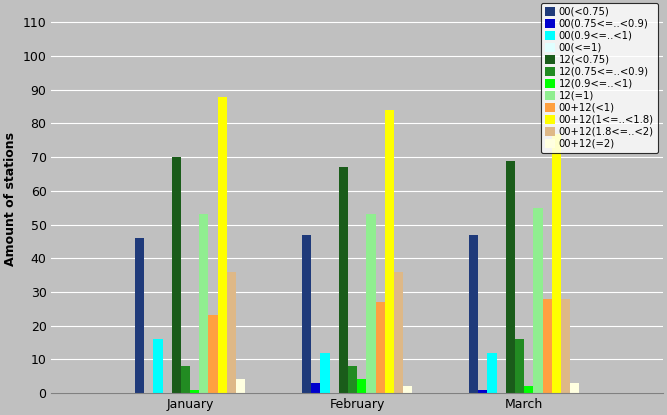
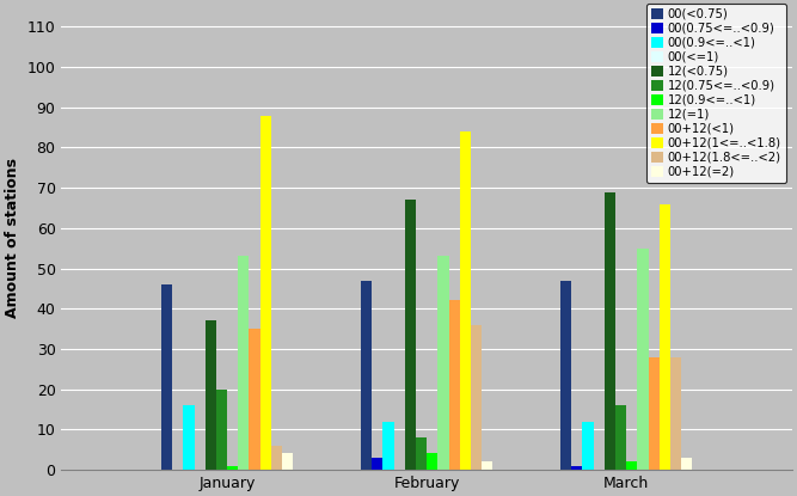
12(<0.75)/January: 70 -> 37
12(0.75<=..<0.9)/January: 8 -> 20
00+12(<1)/January: 23 -> 35
00+12(1.8<=..<2)/January: 36 -> 6
00+12(<1)/February: 27 -> 42
00+12(1<=..<1.8)/March: 77 -> 66
